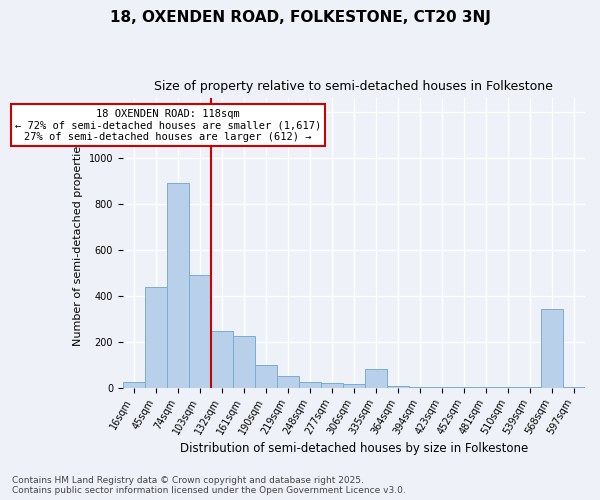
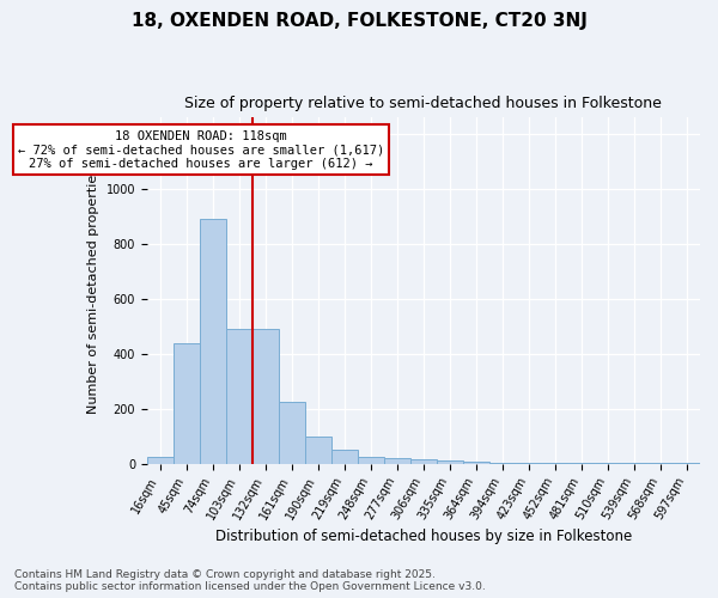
132sqm: 245 -> 490
335sqm: 80 -> 10
568sqm: 340 -> 1
